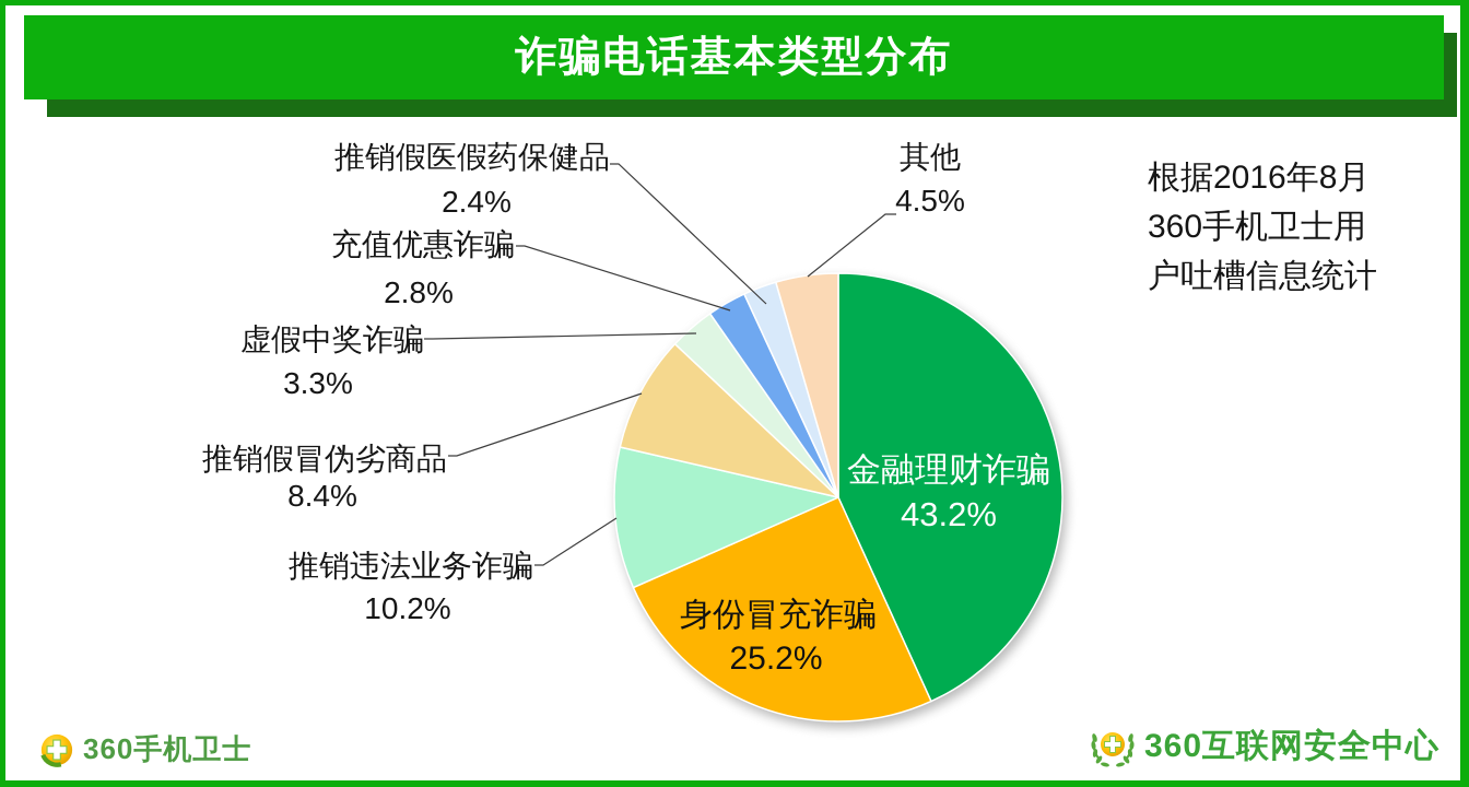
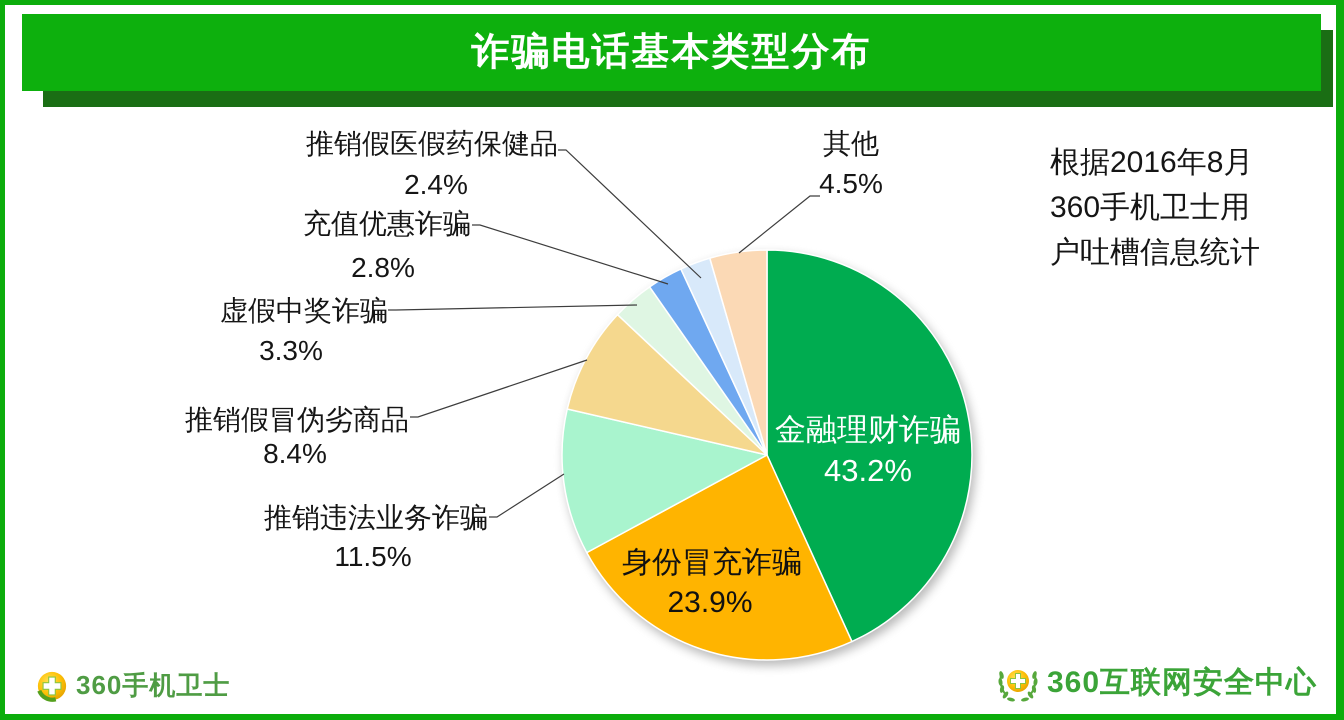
身份冒充诈骗: 25.2% -> 23.9%
推销违法业务诈骗: 10.2% -> 11.5%
